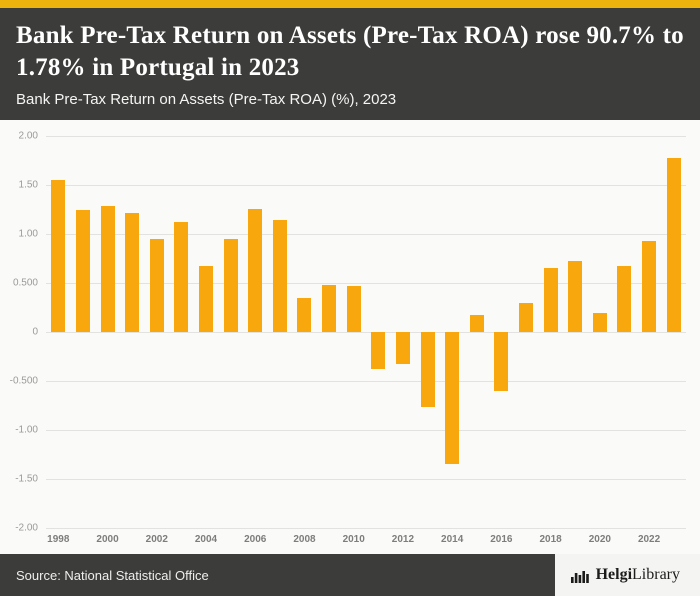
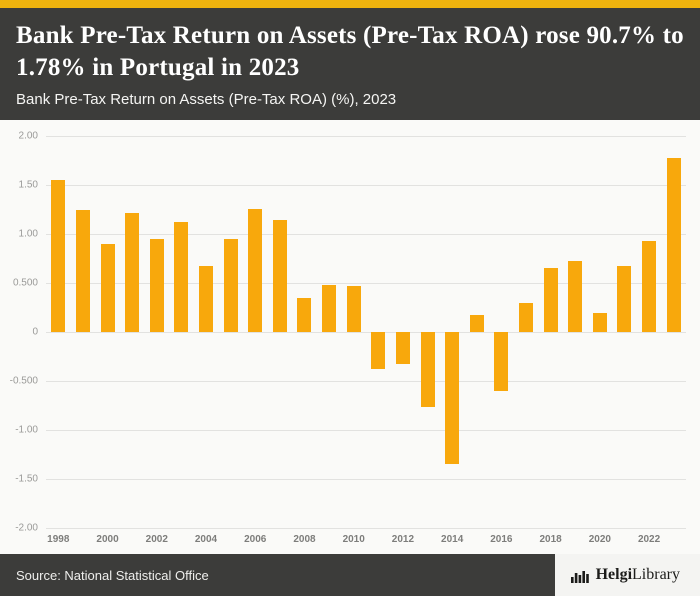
2000: 1.3 -> 0.9
